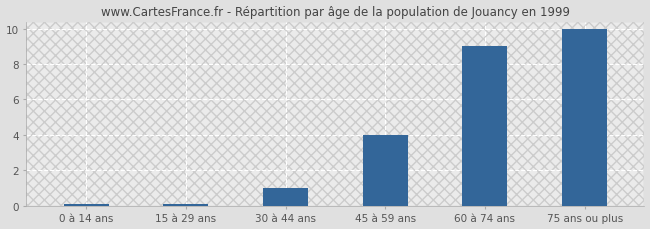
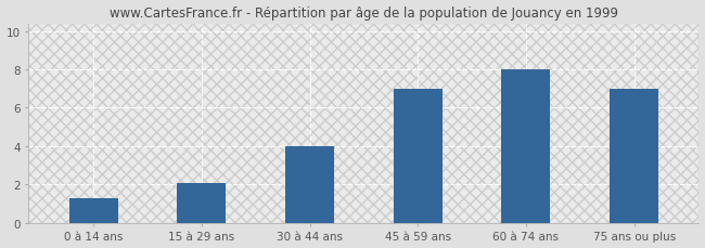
0 à 14 ans: 0.1 -> 1.3
15 à 29 ans: 0.1 -> 2.1
30 à 44 ans: 1.0 -> 4.0
45 à 59 ans: 4.0 -> 7.0
60 à 74 ans: 9.0 -> 8.0
75 ans ou plus: 10.0 -> 7.0
